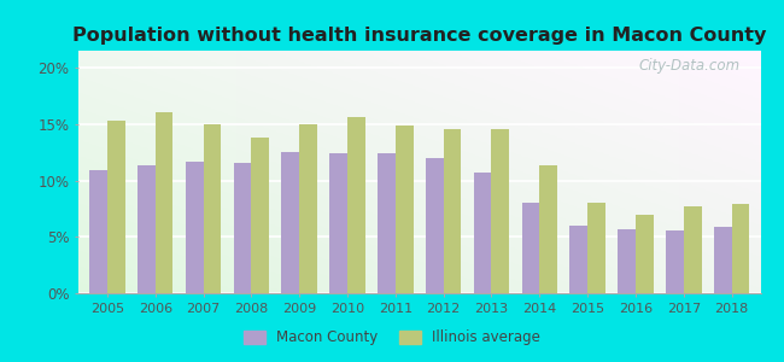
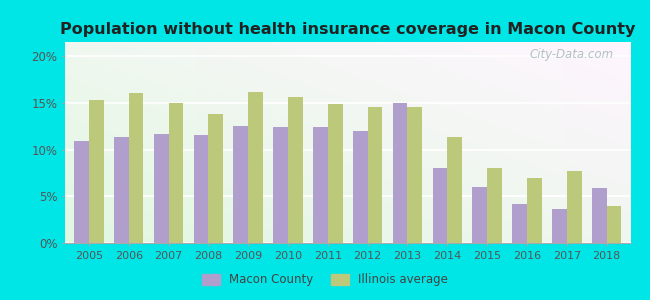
Illinois average/2009: 15.0% -> 16.2%
Macon County/2013: 10.7% -> 15.0%
Macon County/2016: 5.7% -> 4.2%
Macon County/2017: 5.6% -> 3.6%
Illinois average/2018: 7.9% -> 4.0%
